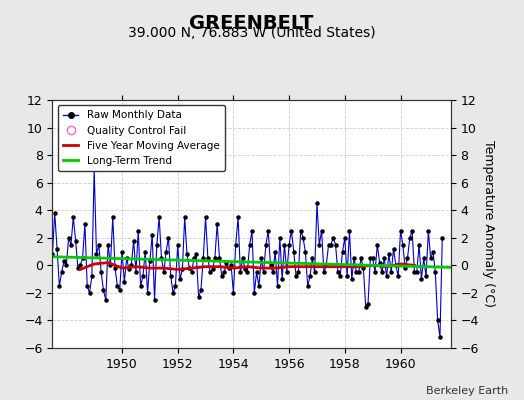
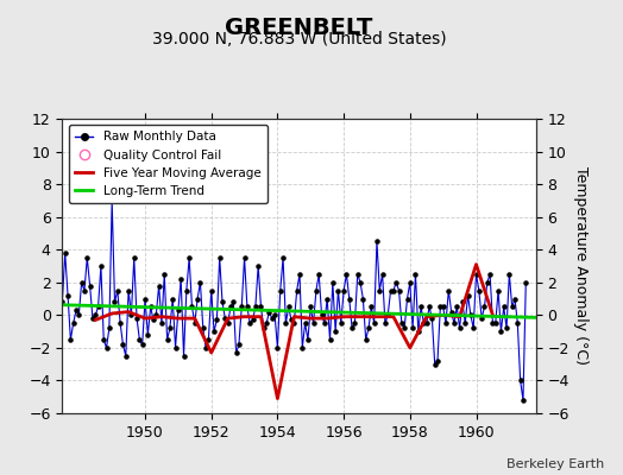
Five Year Moving Average/1952: -0.3 -> -2.3
Five Year Moving Average/1954: -0.2 -> -5.1
Five Year Moving Average/1958: -0.1 -> -2.0
Five Year Moving Average/1960: 0.1 -> 3.1
